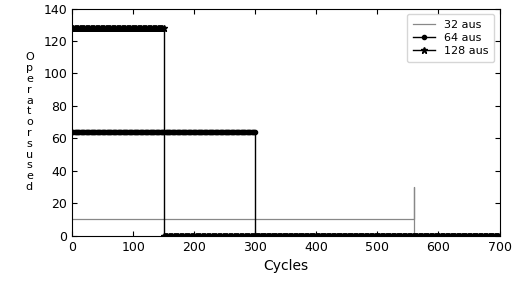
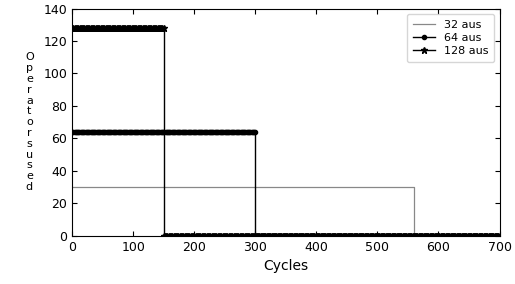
32 aus/0: 10 -> 30
